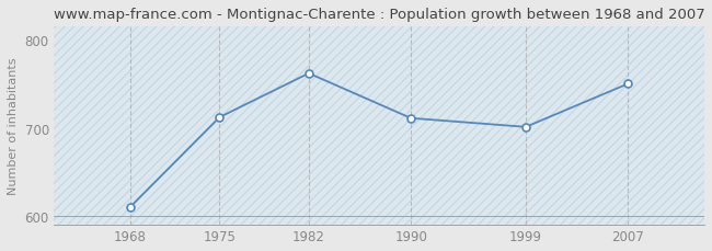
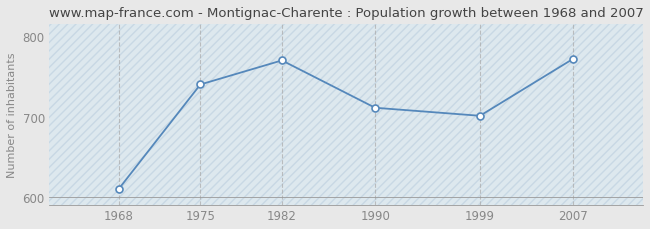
1975: 712 -> 740
1982: 762 -> 770
2007: 750 -> 772
